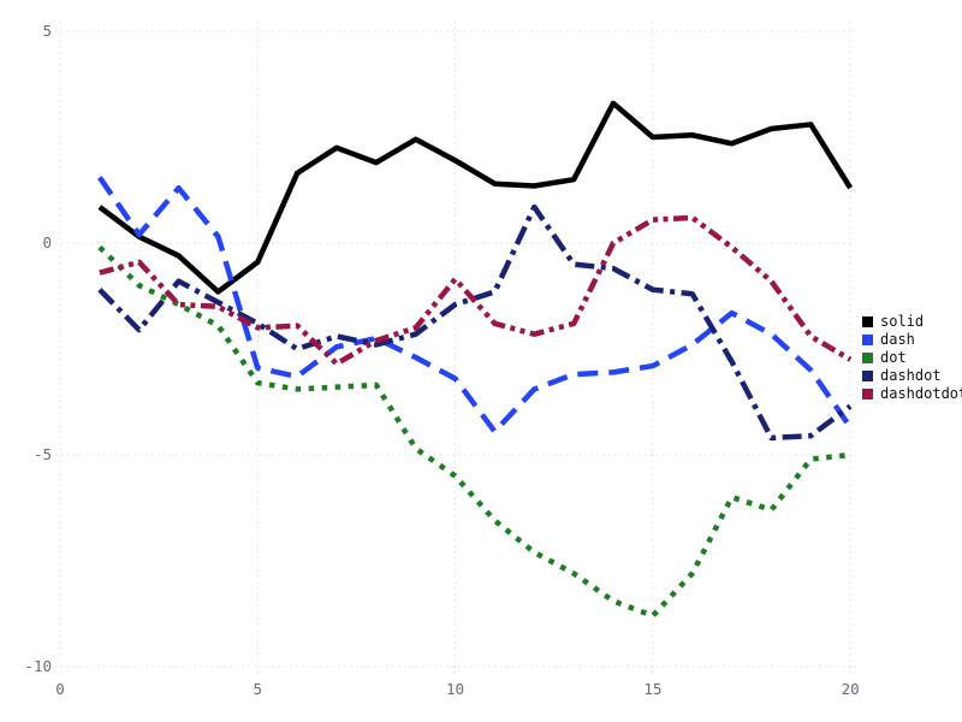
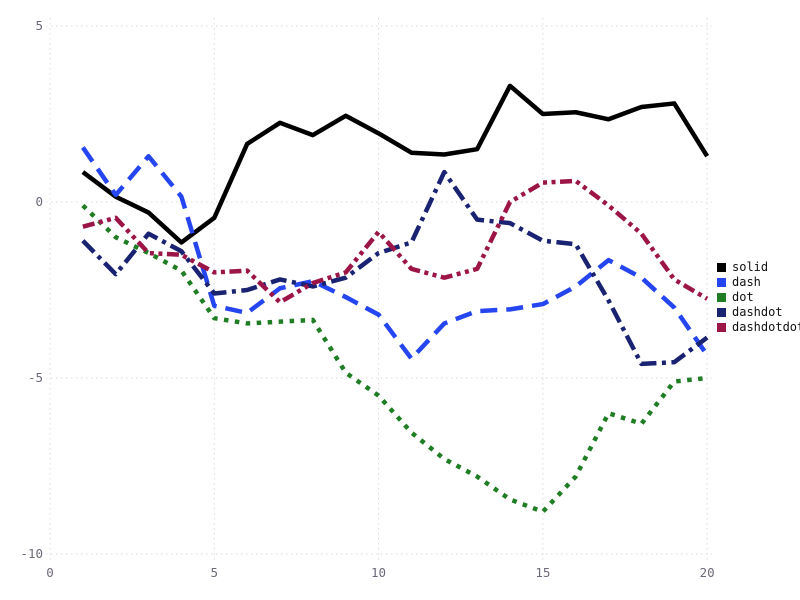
dashdot/5: -1.9 -> -2.6
